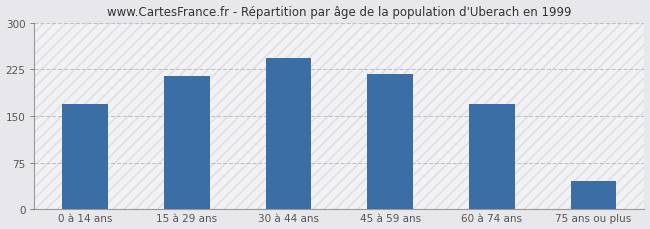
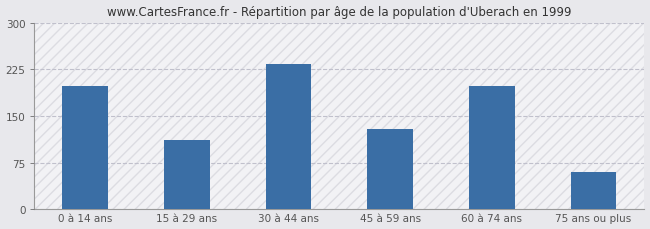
0 à 14 ans: 170 -> 198
15 à 29 ans: 215 -> 112
30 à 44 ans: 244 -> 234
45 à 59 ans: 218 -> 130
60 à 74 ans: 170 -> 198
75 ans ou plus: 45 -> 60
